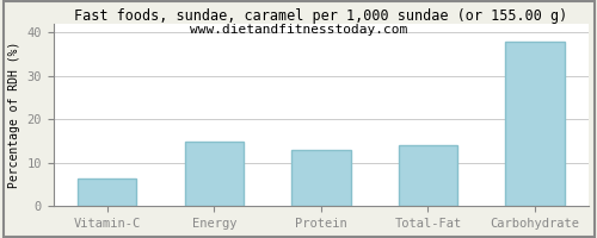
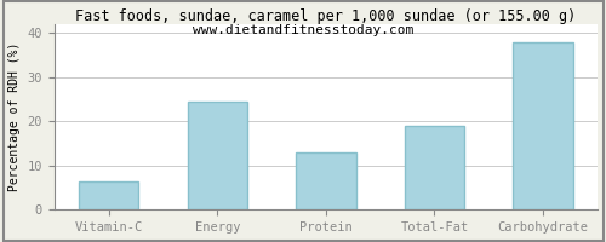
Energy: 15.0 -> 24.5
Total-Fat: 14.0 -> 19.0
